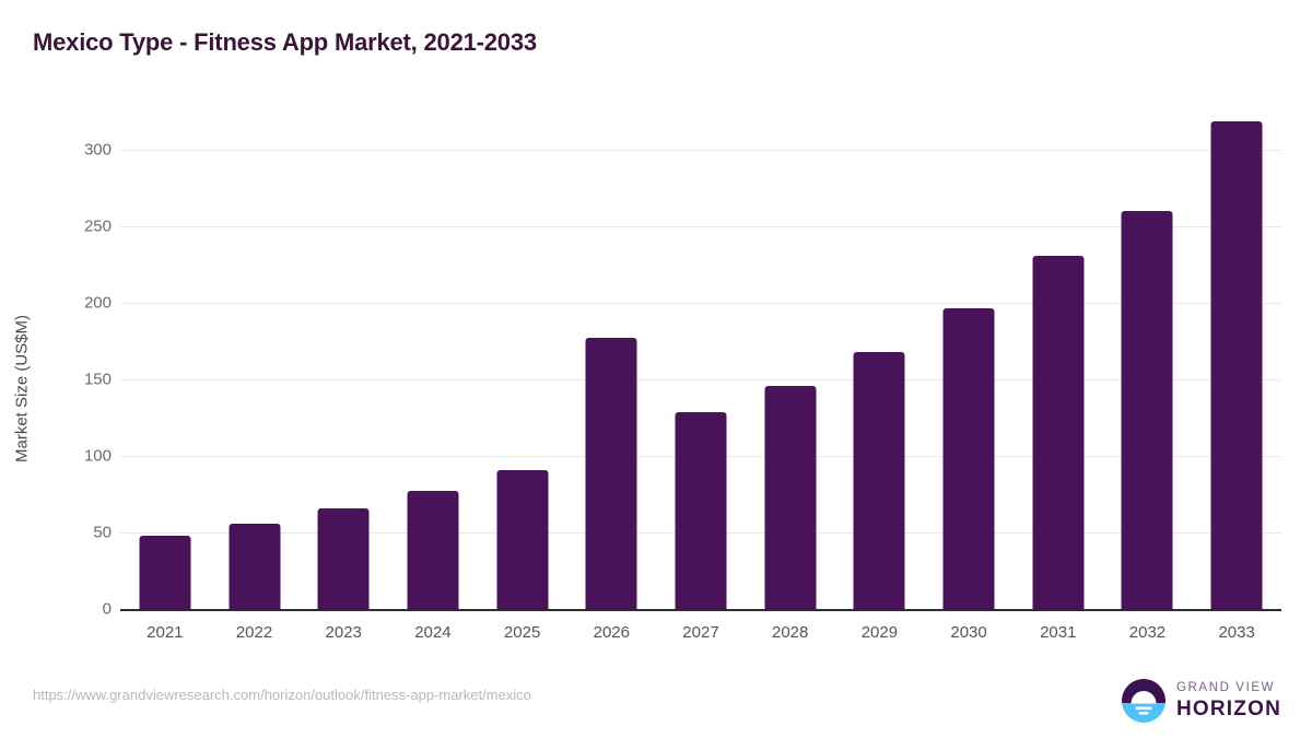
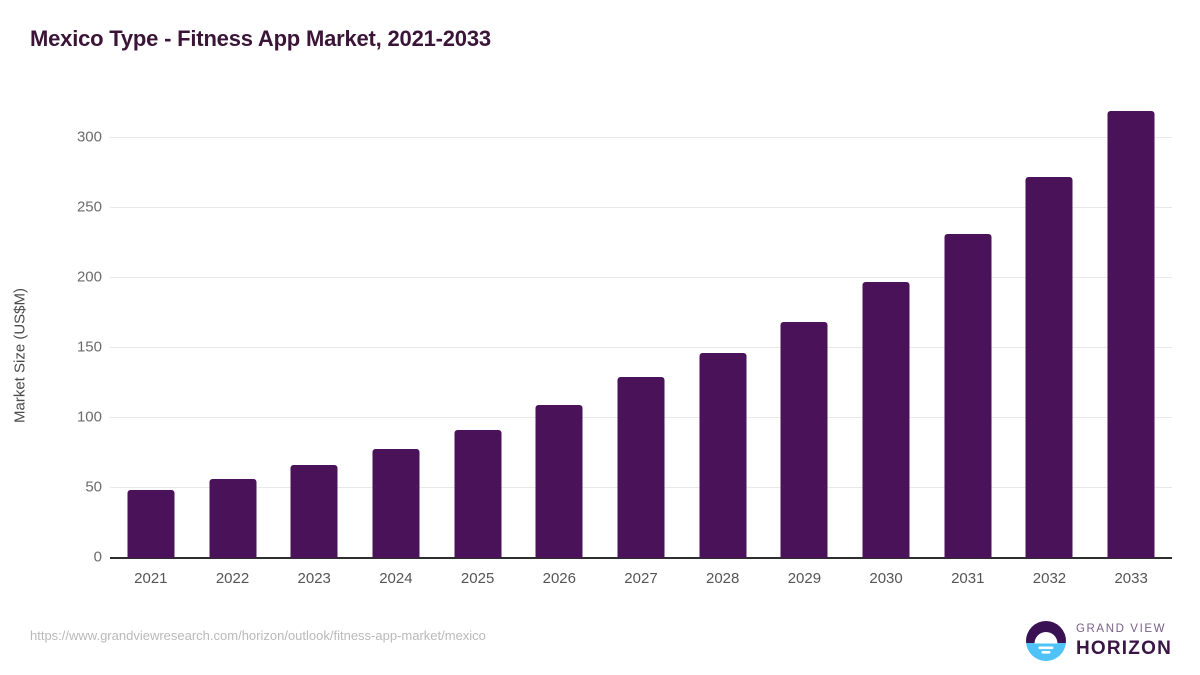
2026: 178 -> 109
2032: 261 -> 272
